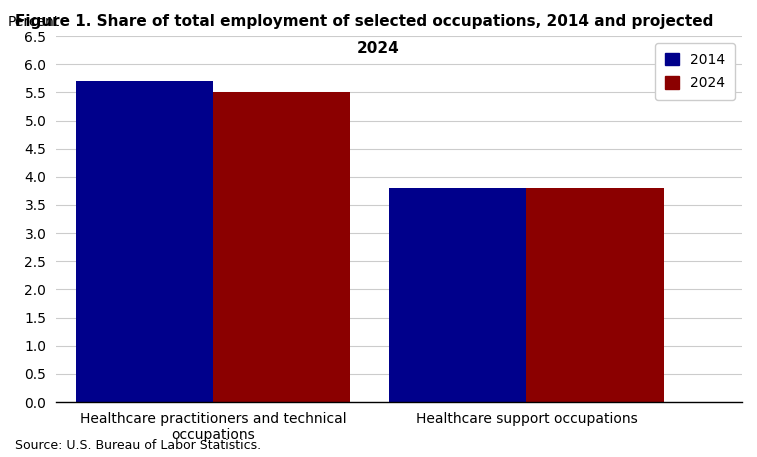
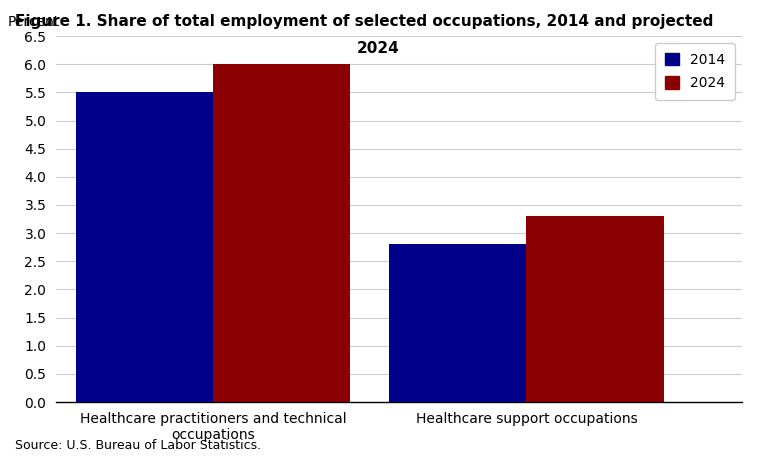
2014/Healthcare practitioners and technical occupations: 5.7 -> 5.5
2024/Healthcare practitioners and technical occupations: 5.5 -> 6.0
2014/Healthcare support occupations: 3.8 -> 2.8
2024/Healthcare support occupations: 3.8 -> 3.3
